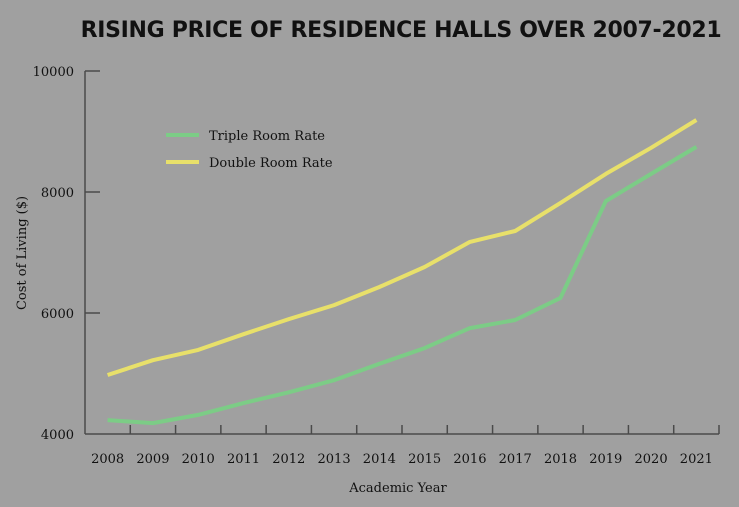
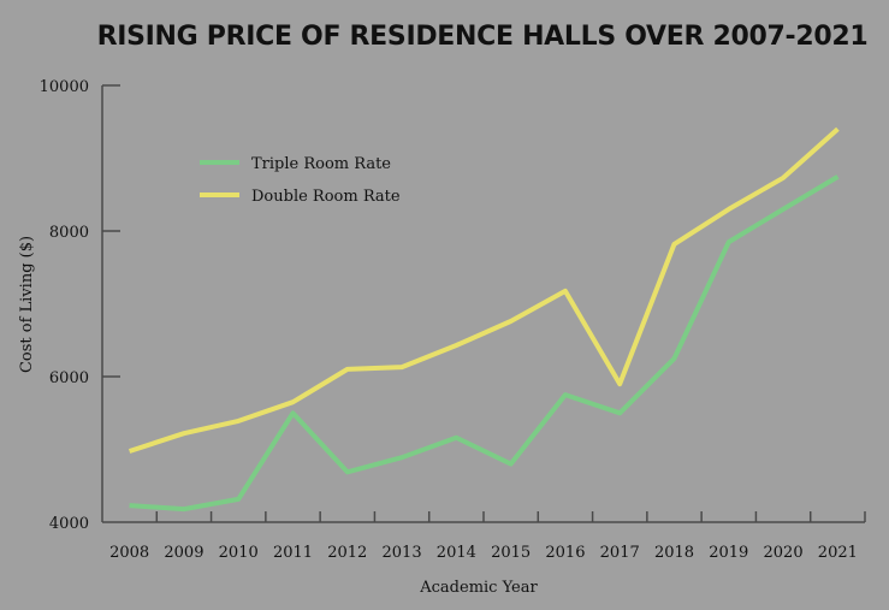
Triple Room Rate/2011: 4500 -> 5500
Double Room Rate/2012: 5900 -> 6100
Triple Room Rate/2015: 5400 -> 4800
Triple Room Rate/2017: 5900 -> 5500
Double Room Rate/2017: 7400 -> 5900
Double Room Rate/2021: 9200 -> 9400
